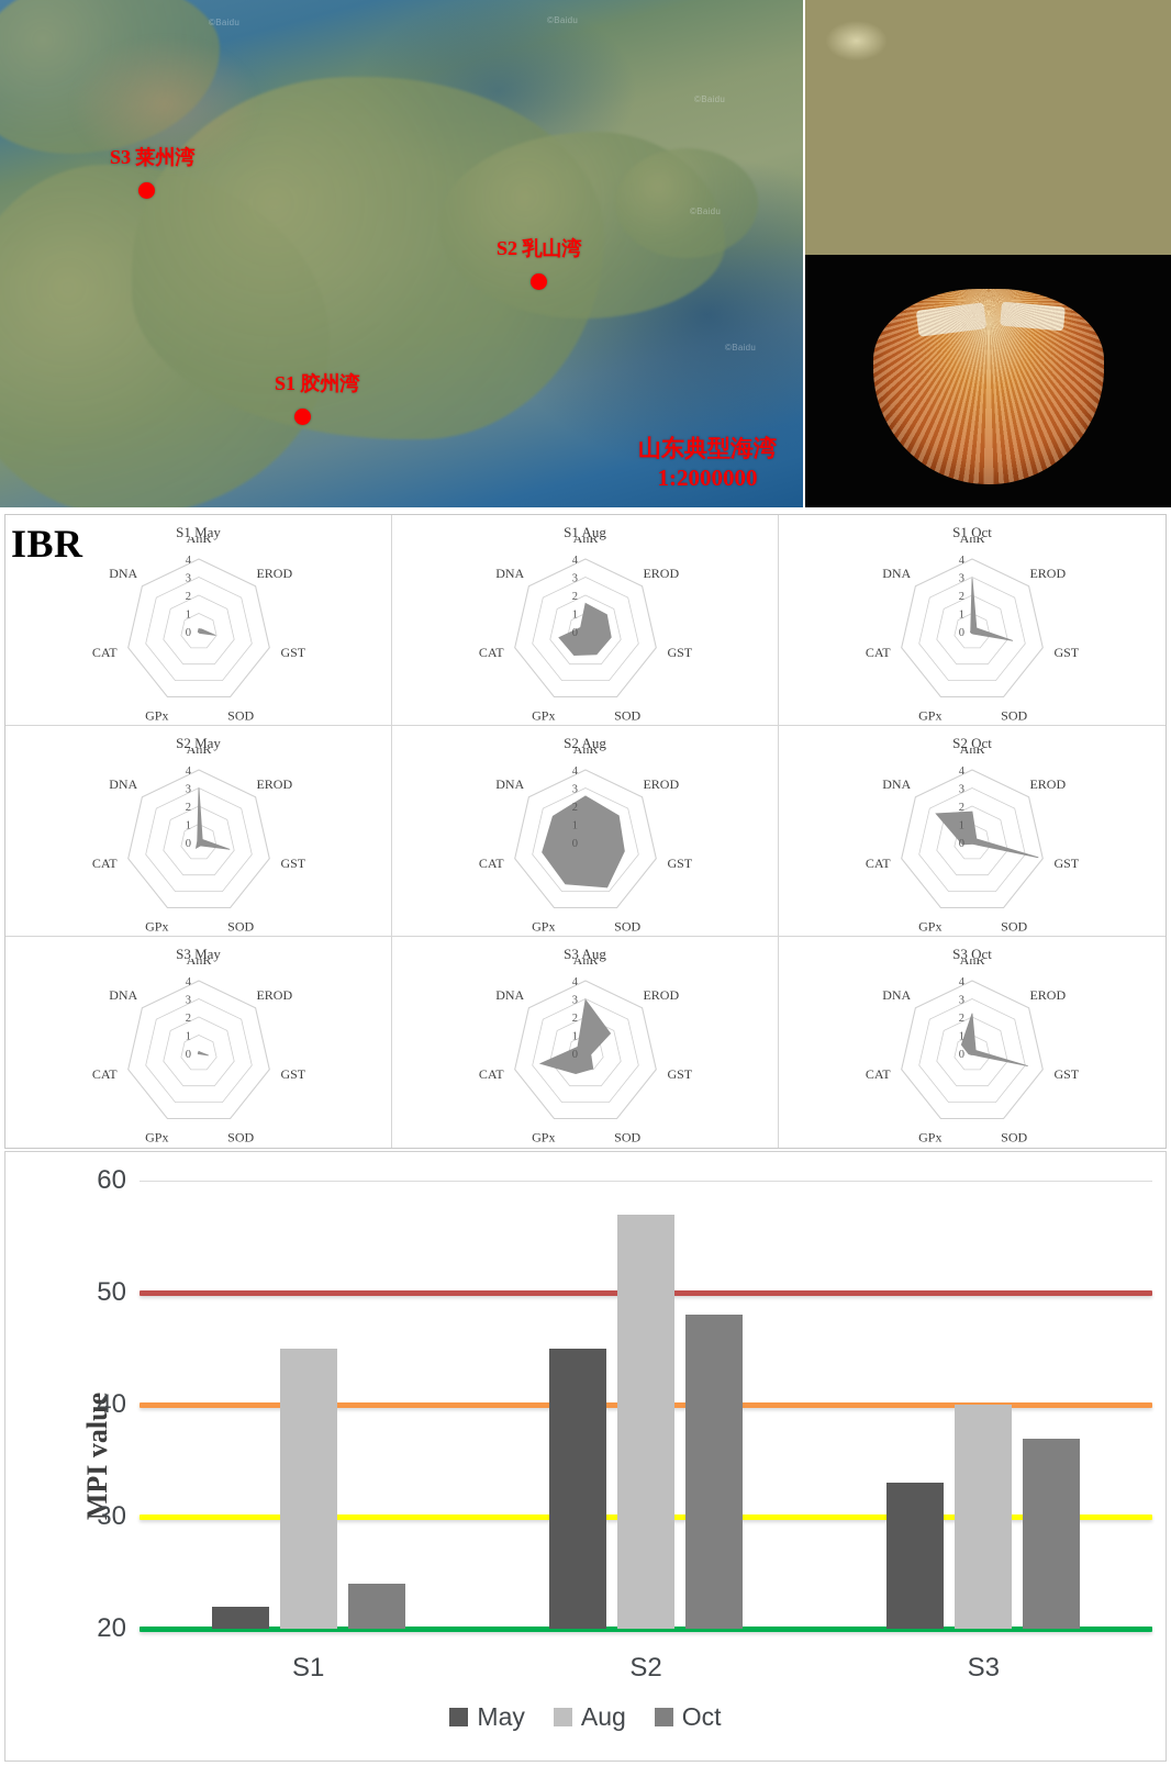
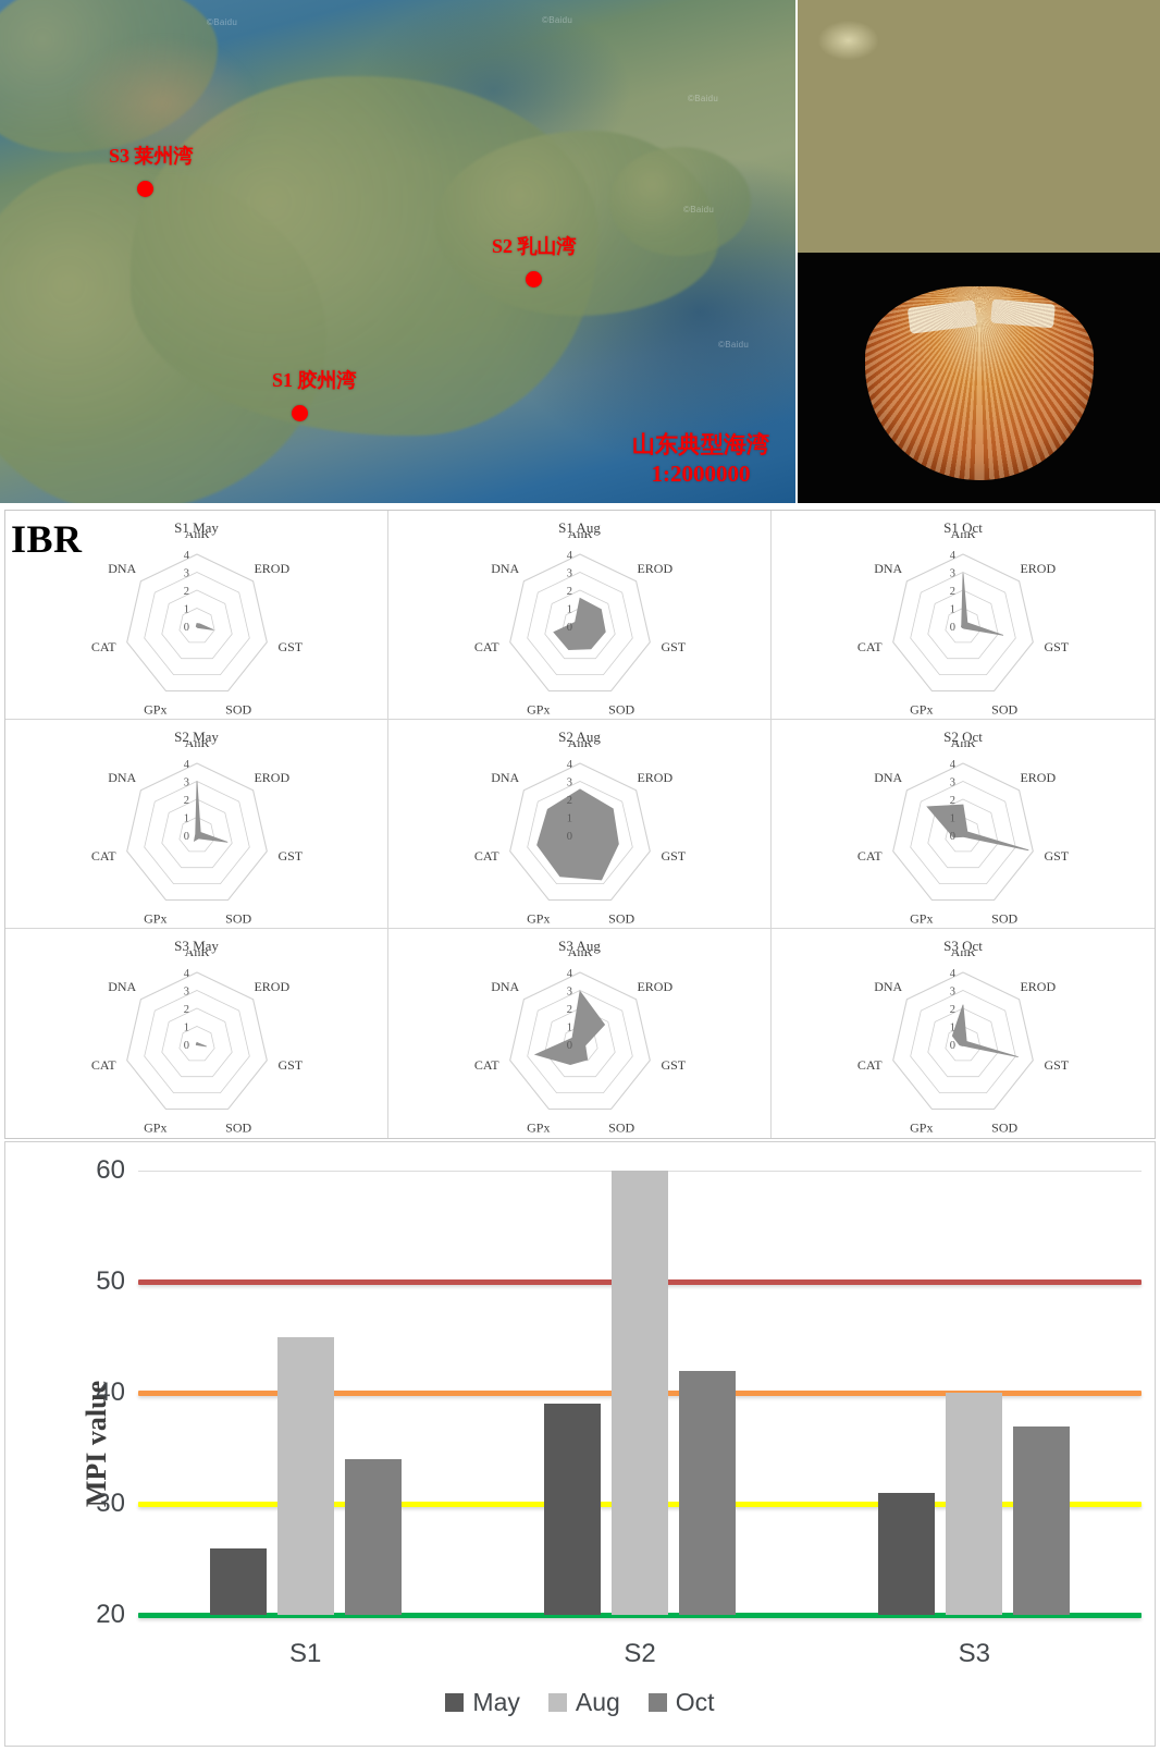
May/S1: 22 -> 26
Oct/S1: 24 -> 34
May/S2: 45 -> 39
Aug/S2: 57 -> 60
Oct/S2: 48 -> 42
May/S3: 33 -> 31
